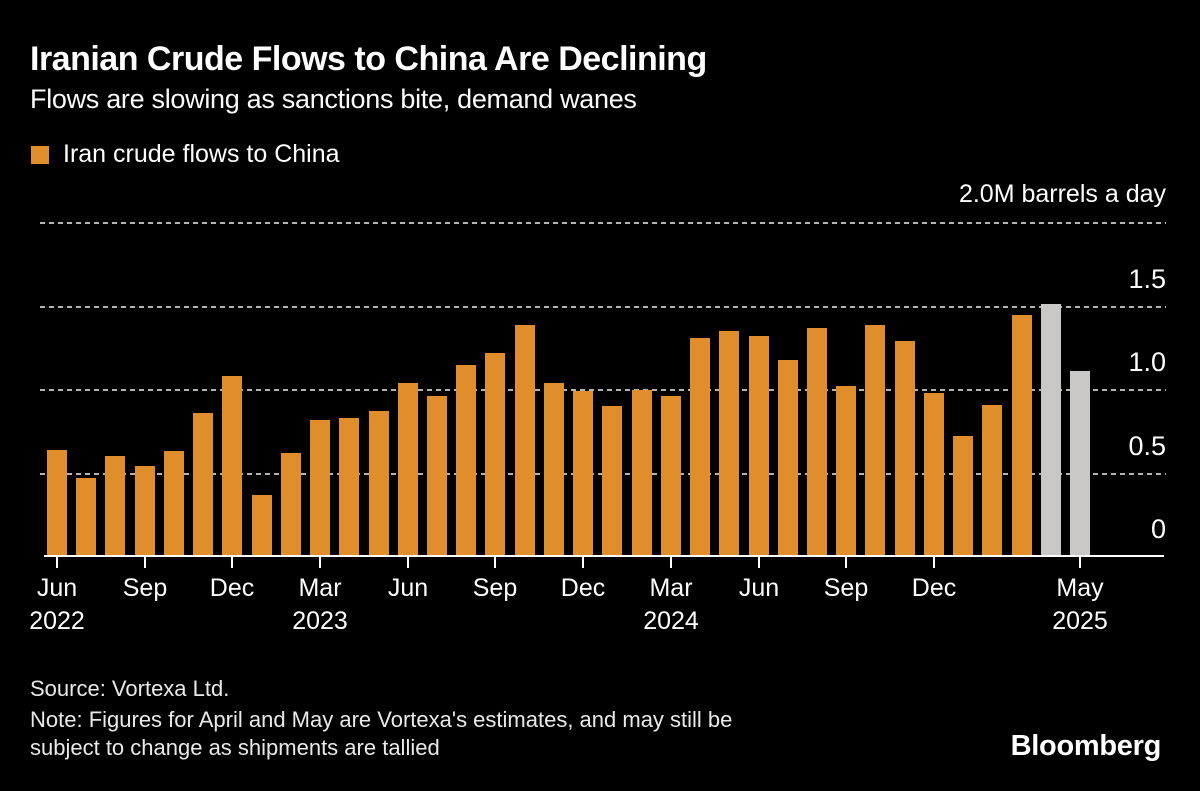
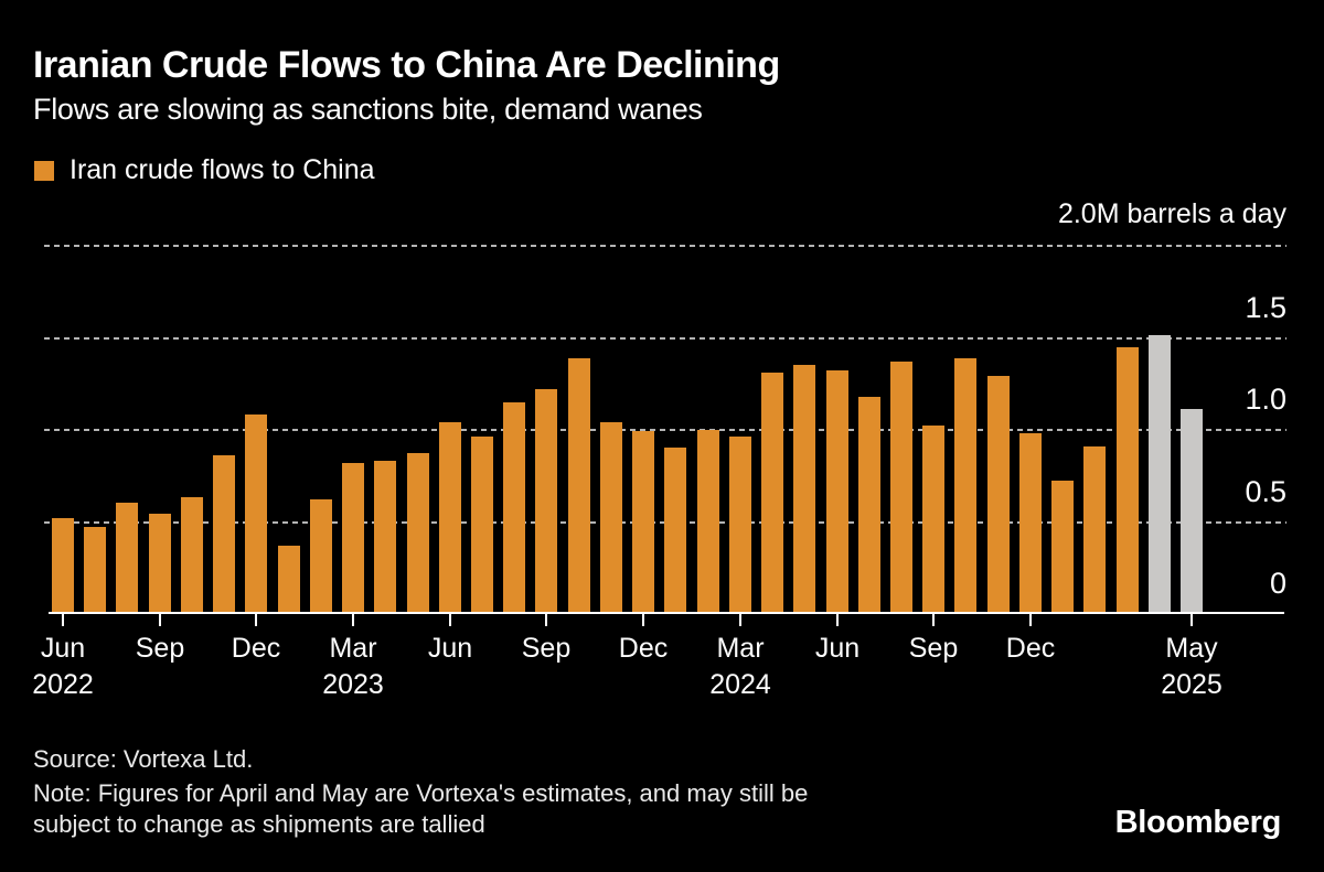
Jun 2022: 0.63 -> 0.51
